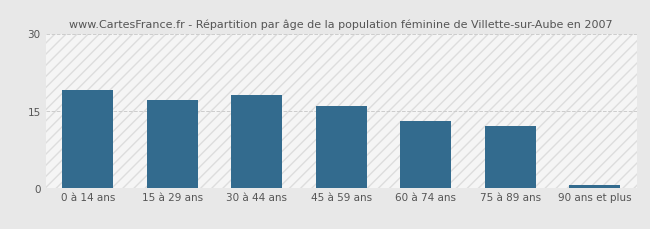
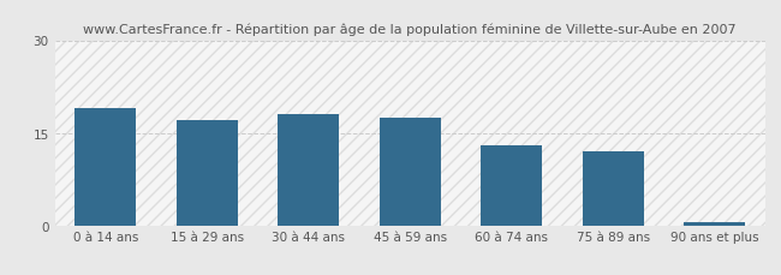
45 à 59 ans: 15.8 -> 17.5
